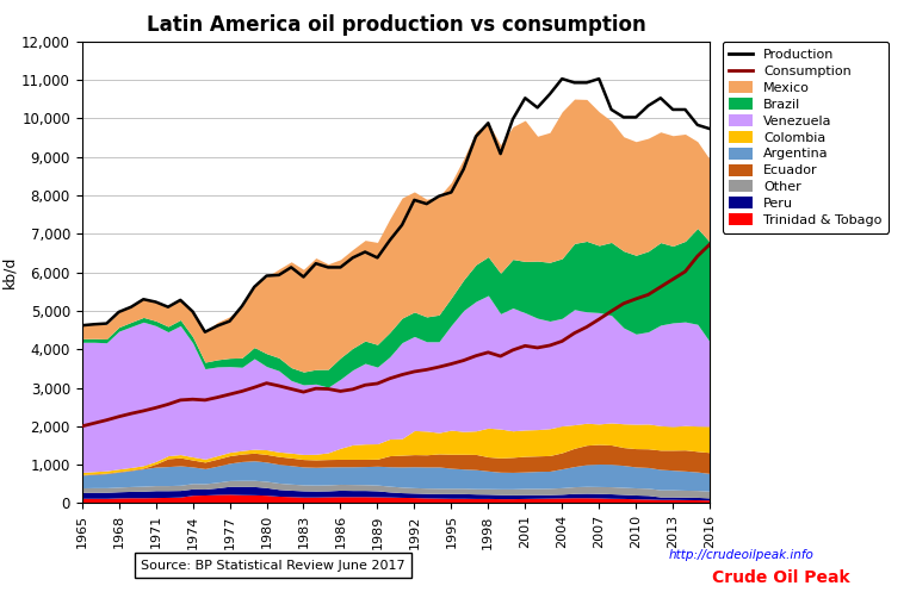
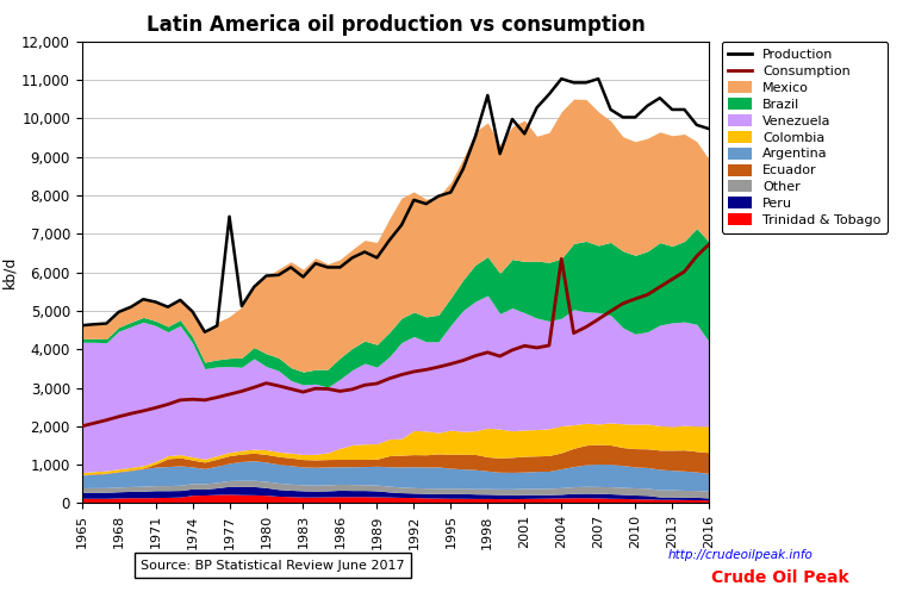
Production/1977: 4,730 -> 7,450
Production/1998: 9,880 -> 10,600
Production/2001: 10,530 -> 9,600
Consumption/2004: 4,210 -> 6,350
